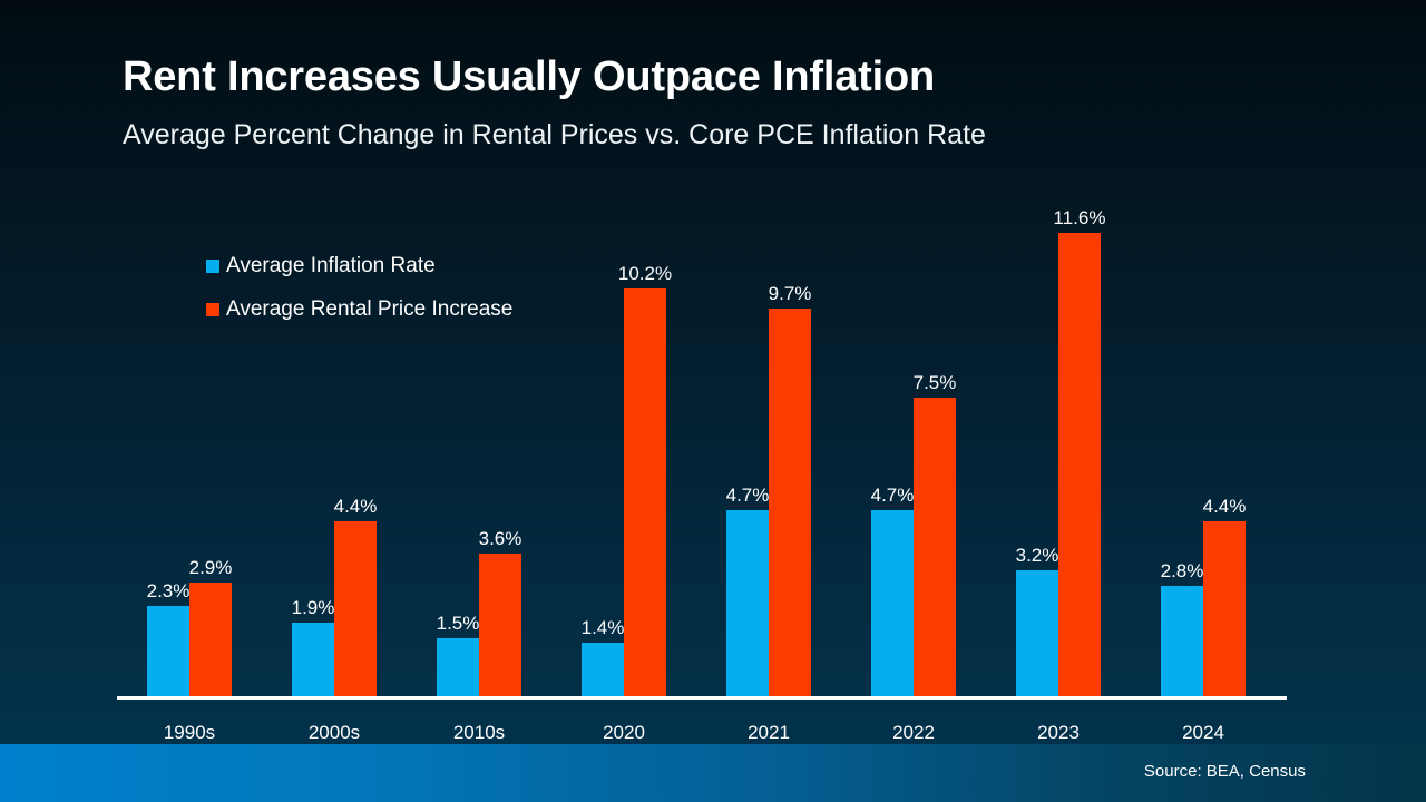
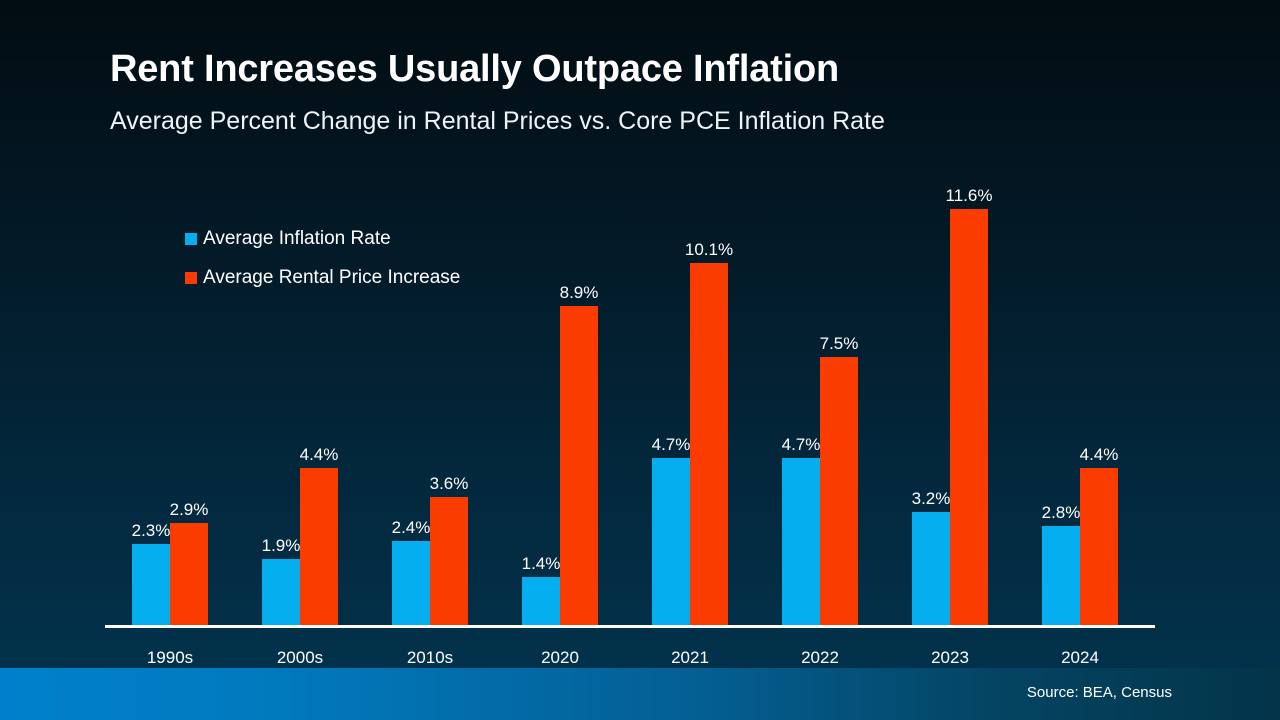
Average Inflation Rate/2010s: 1.5% -> 2.4%
Average Rental Price Increase/2020: 10.2% -> 8.9%
Average Rental Price Increase/2021: 9.7% -> 10.1%
